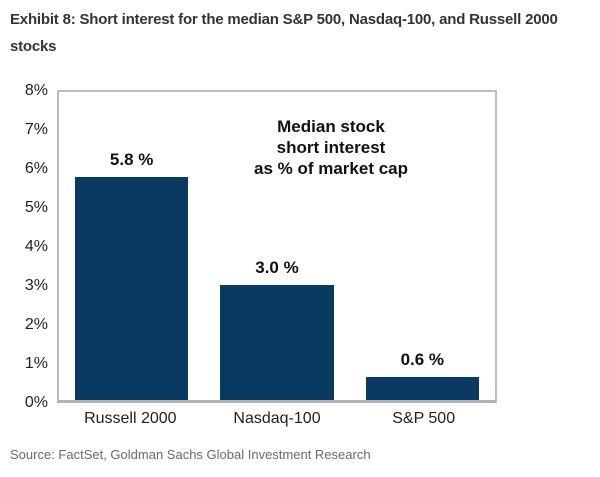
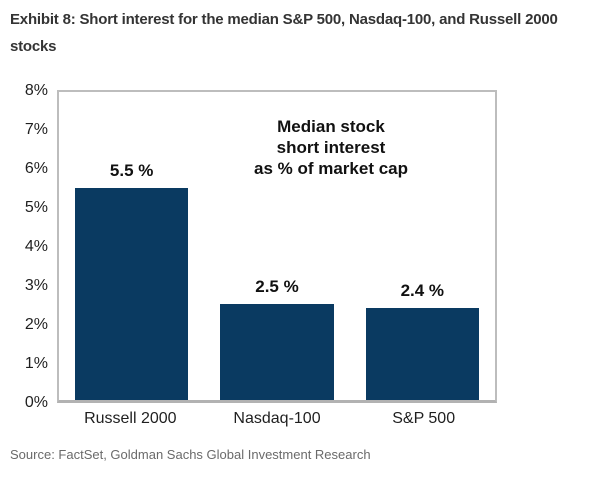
Russell 2000: 5.8 -> 5.5
Nasdaq-100: 3.0 -> 2.5
S&P 500: 0.6 -> 2.4
